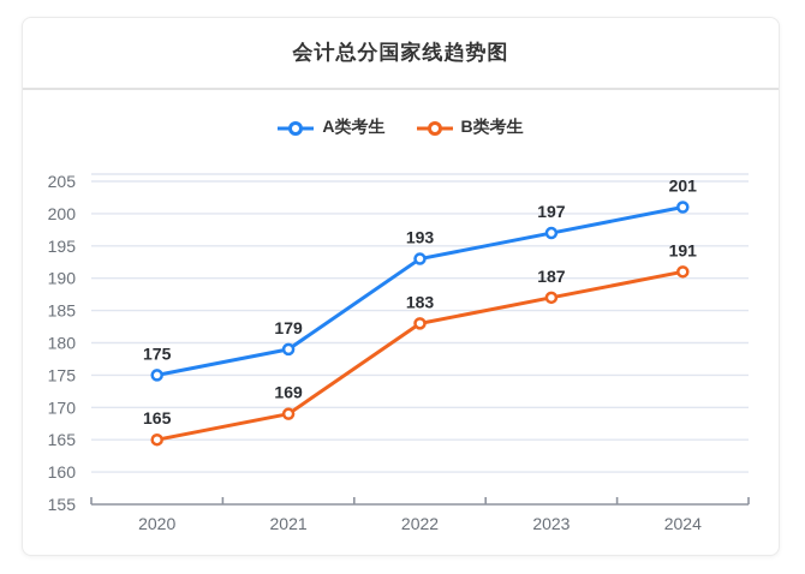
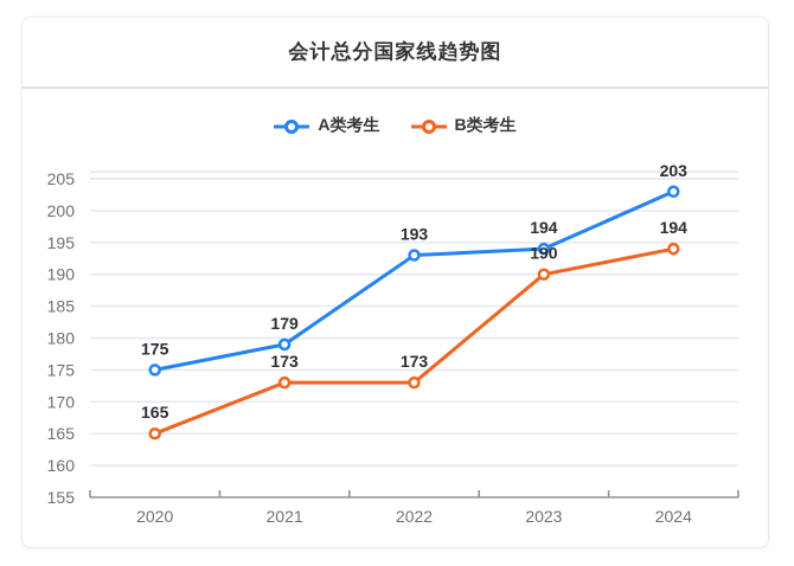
B类考生/2021: 169 -> 173
B类考生/2022: 183 -> 173
A类考生/2023: 197 -> 194
B类考生/2023: 187 -> 190
A类考生/2024: 201 -> 203
B类考生/2024: 191 -> 194
